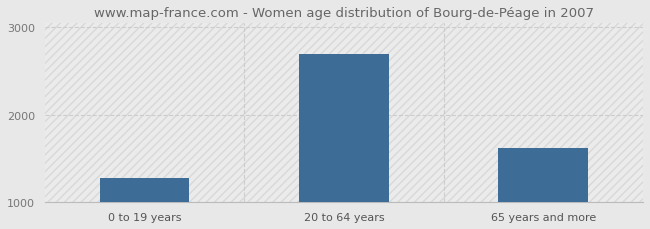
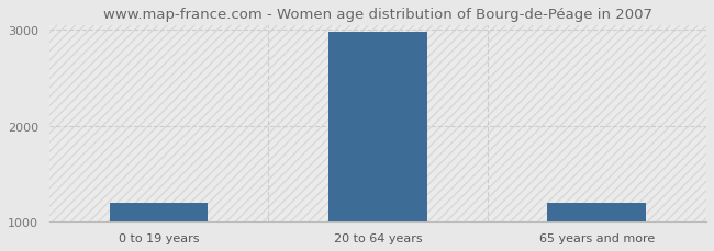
0 to 19 years: 1280 -> 1200
20 to 64 years: 2700 -> 2980
65 years and more: 1620 -> 1200
